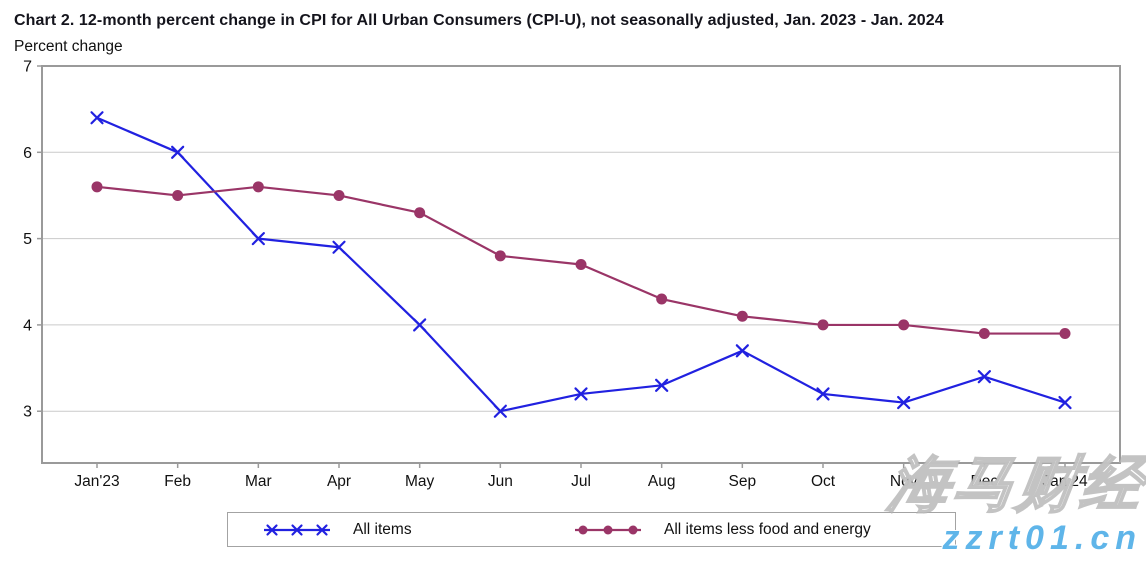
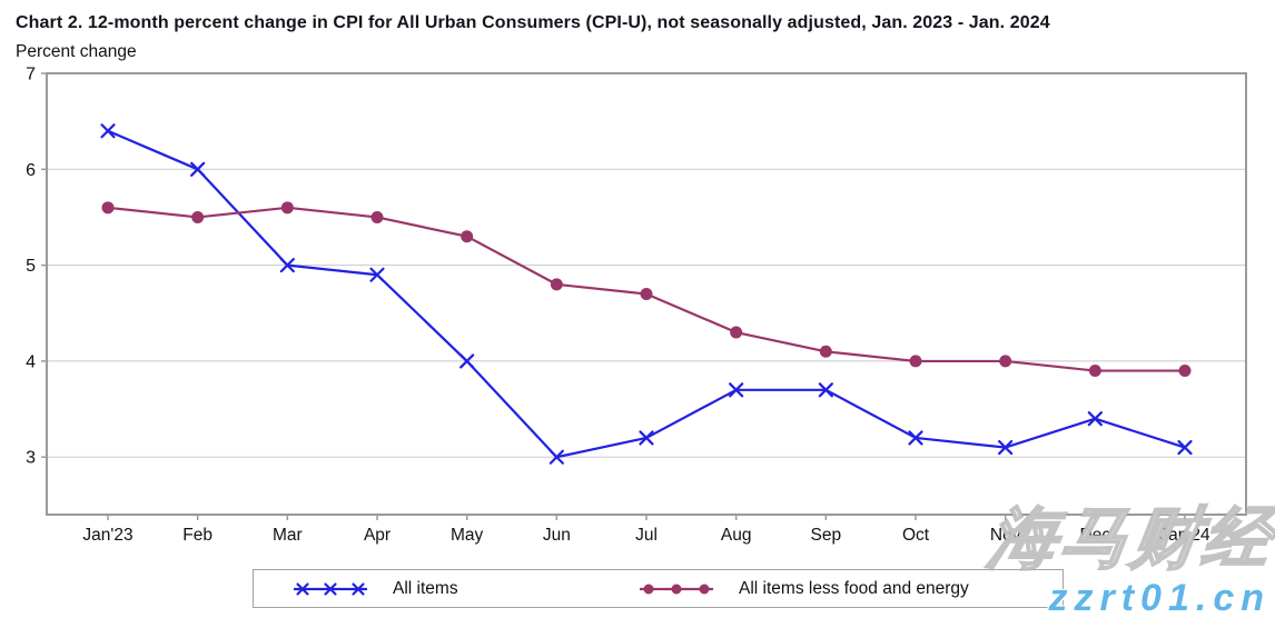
All items/Aug: 3.3 -> 3.7
